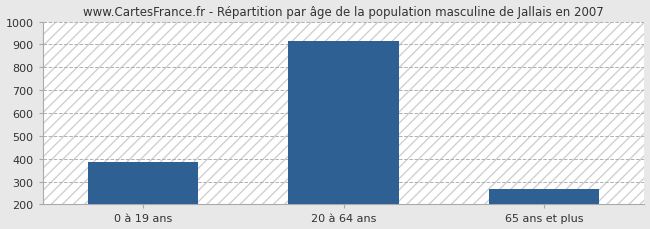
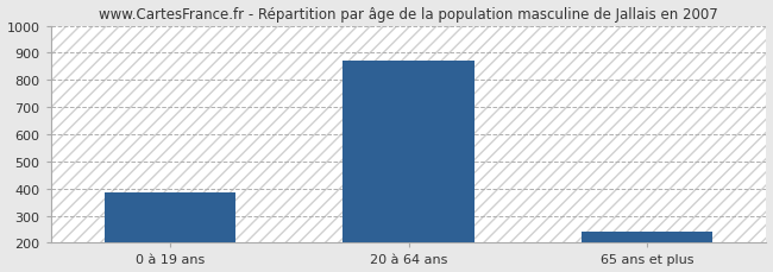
20 à 64 ans: 915 -> 870
65 ans et plus: 268 -> 240
